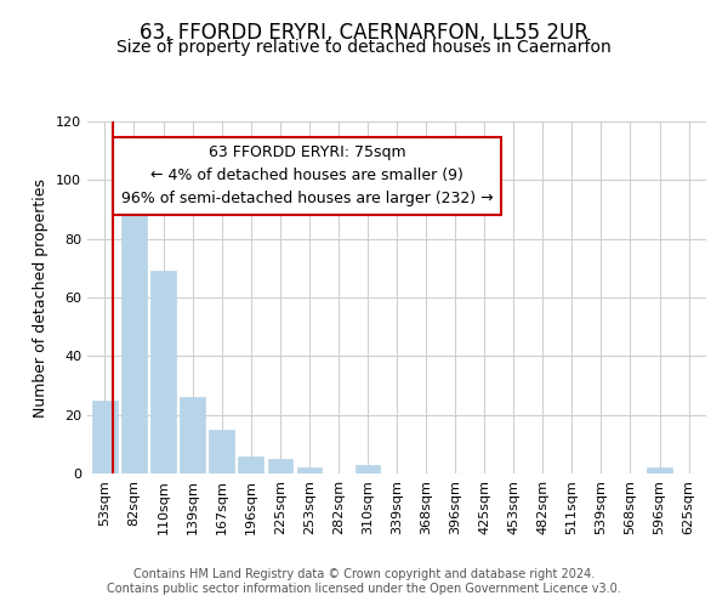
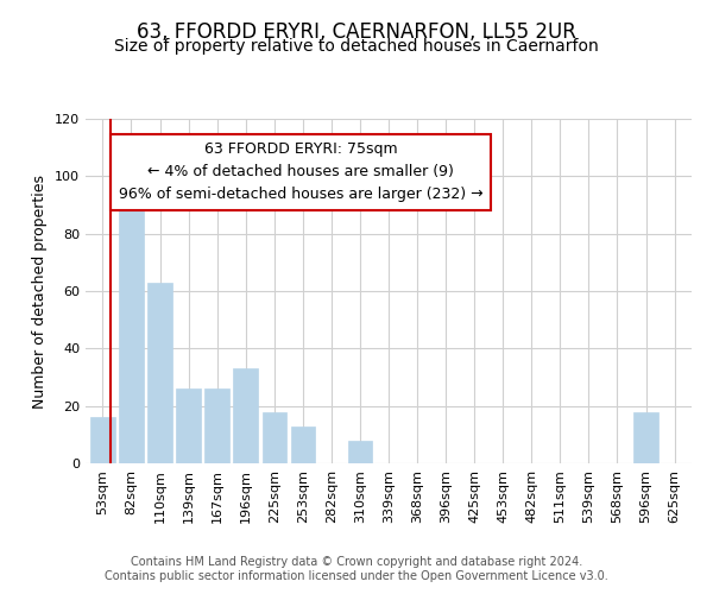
53sqm: 25 -> 16
110sqm: 69 -> 63
167sqm: 15 -> 26
196sqm: 6 -> 33
225sqm: 5 -> 18
253sqm: 2 -> 13
310sqm: 3 -> 8
596sqm: 2 -> 18
